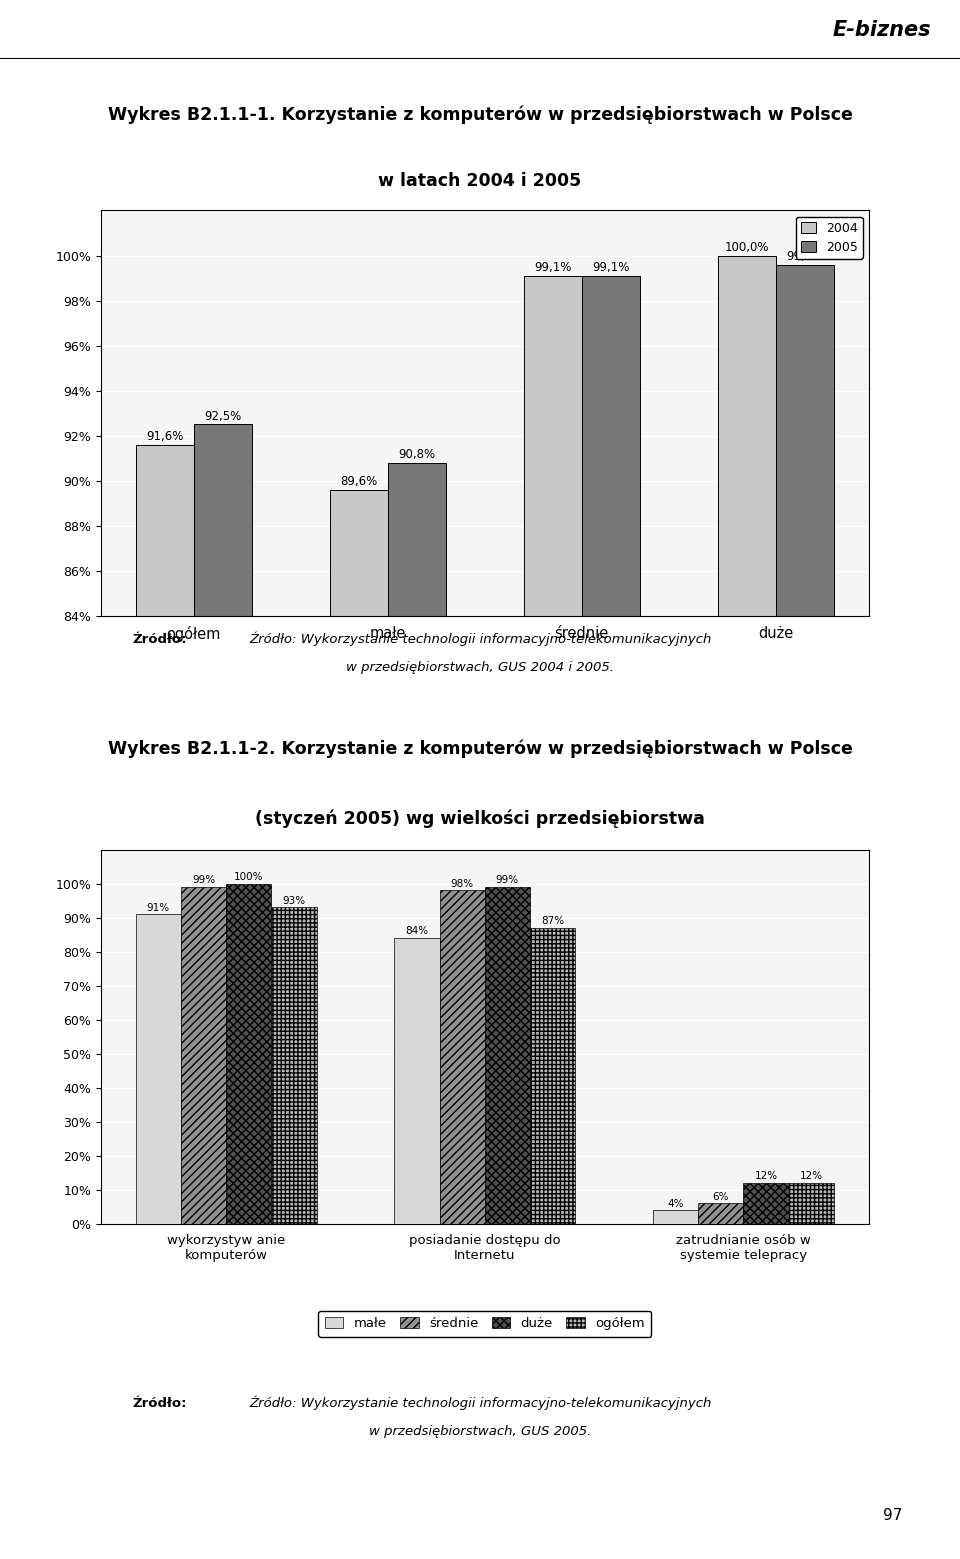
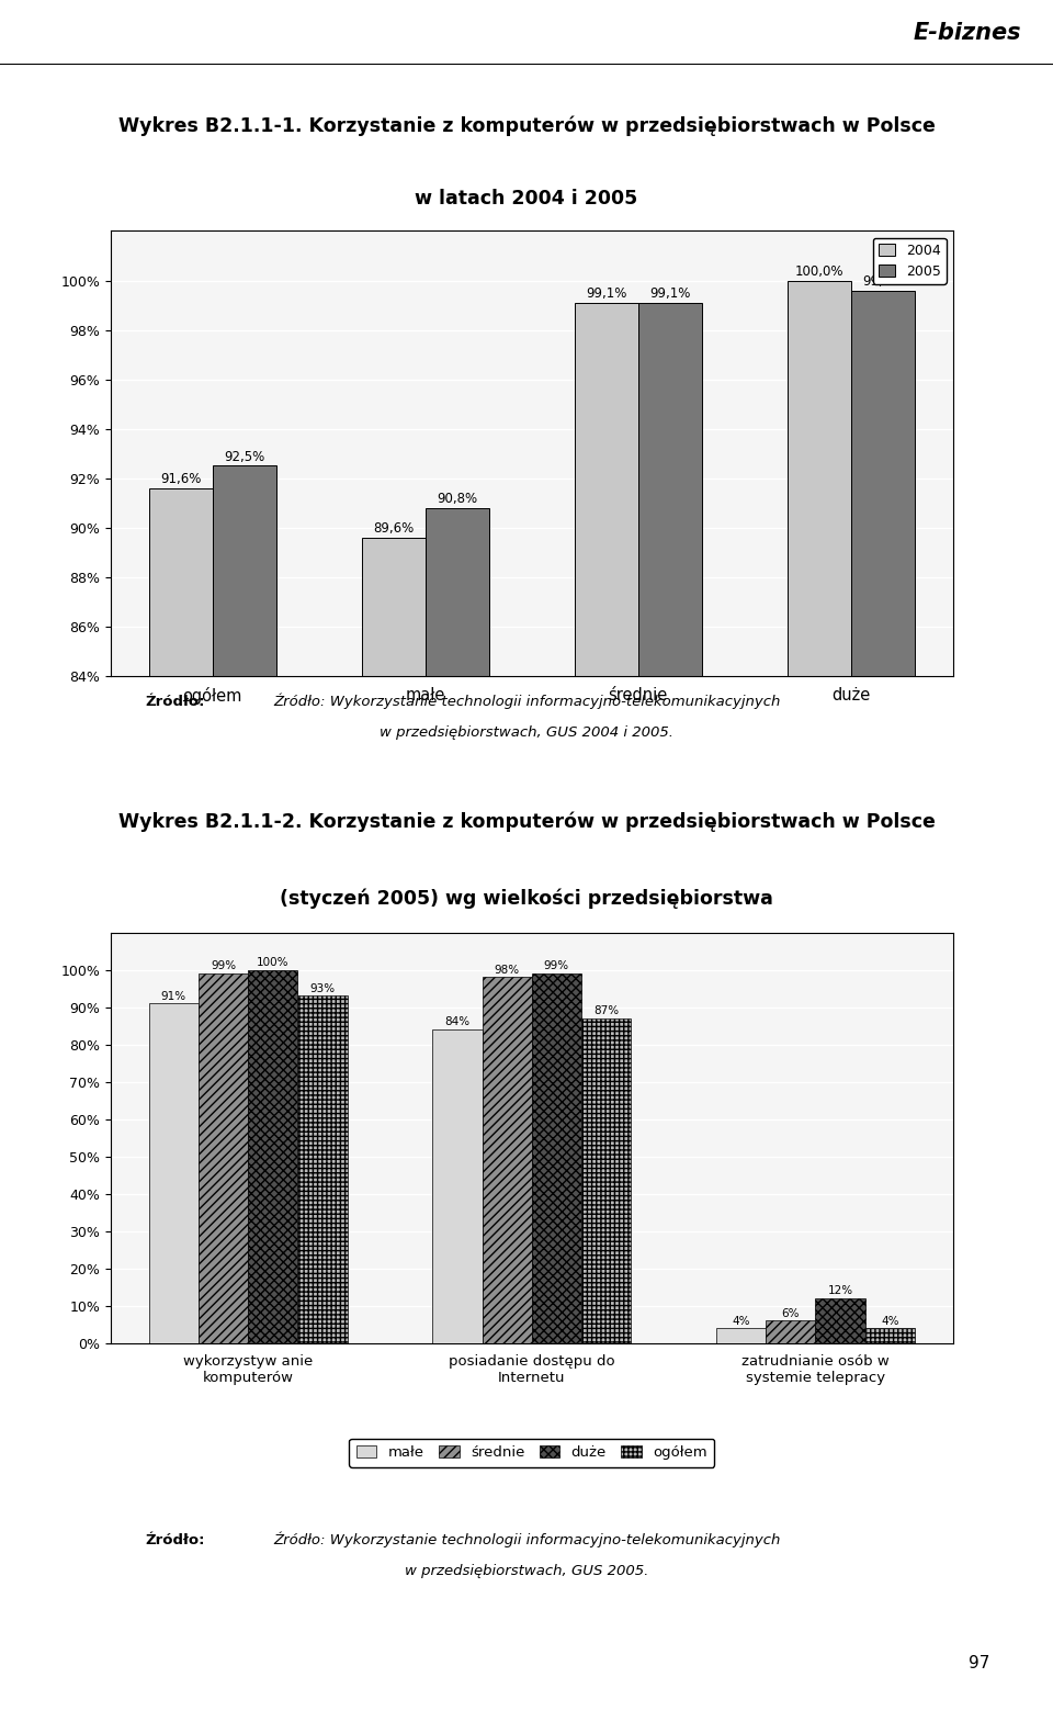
ogółem/zatrudnianie osób w systemie telepracy: 12% -> 4%
